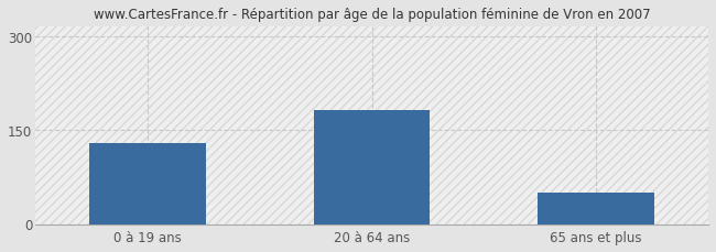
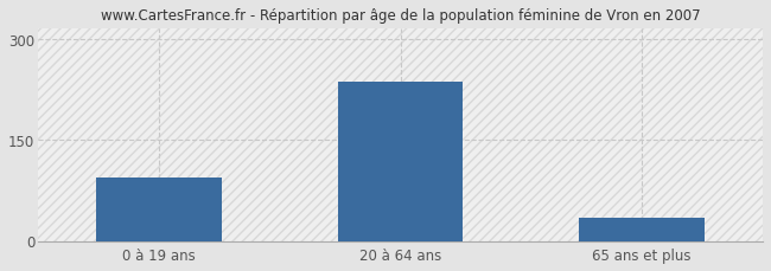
0 à 19 ans: 130 -> 94
20 à 64 ans: 182 -> 236
65 ans et plus: 50 -> 34
